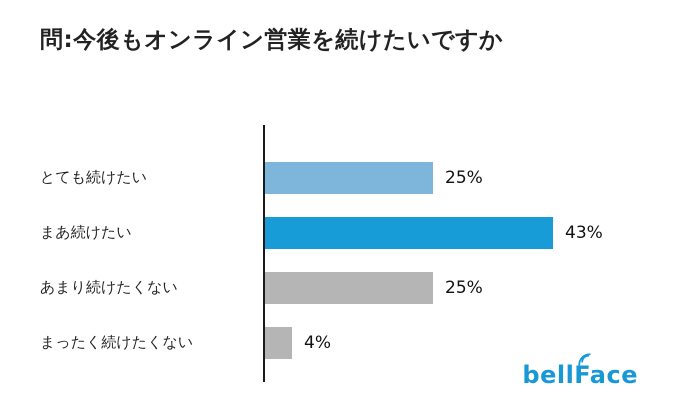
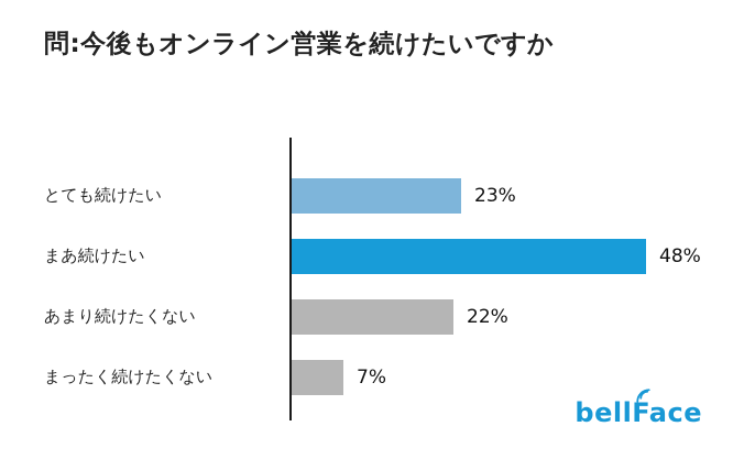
とても続けたい: 25% -> 23%
まあ続けたい: 43% -> 48%
あまり続けたくない: 25% -> 22%
まったく続けたくない: 4% -> 7%
